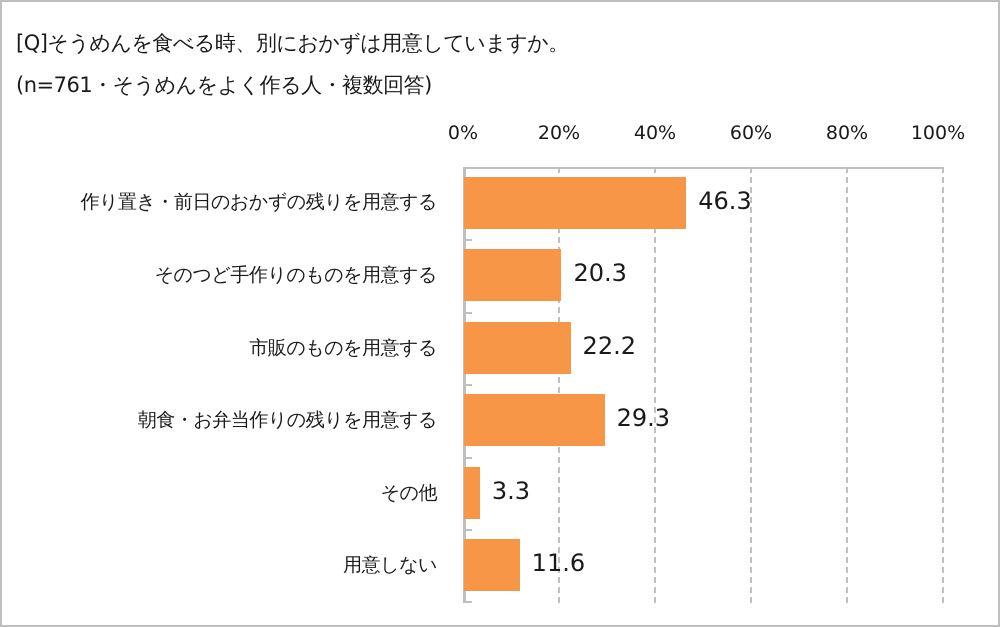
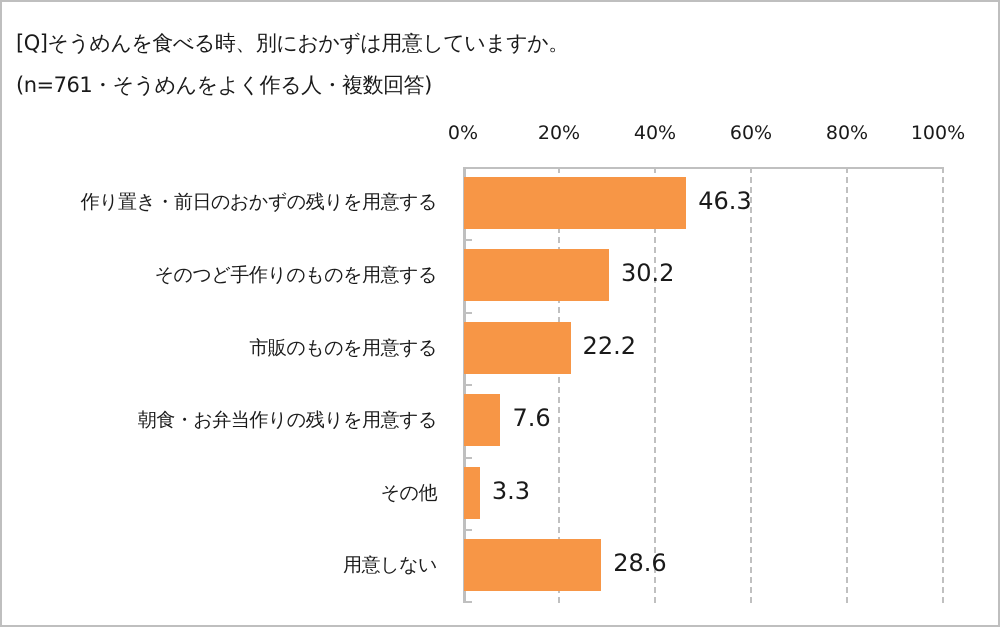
そのつど手作りのものを用意する: 20.3 -> 30.2
朝食・お弁当作りの残りを用意する: 29.3 -> 7.6
用意しない: 11.6 -> 28.6
